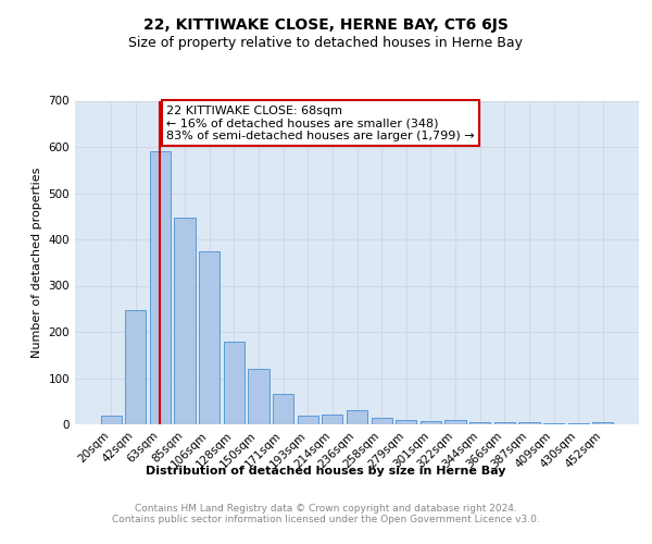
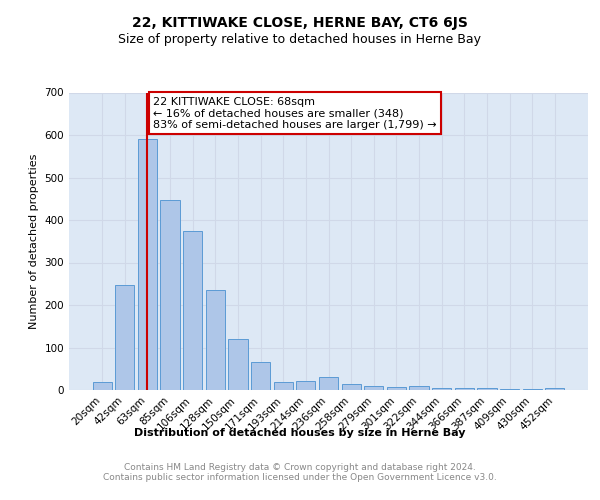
128sqm: 180 -> 235
